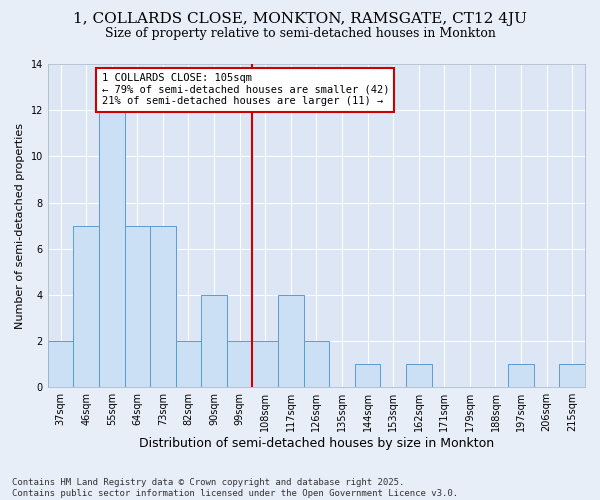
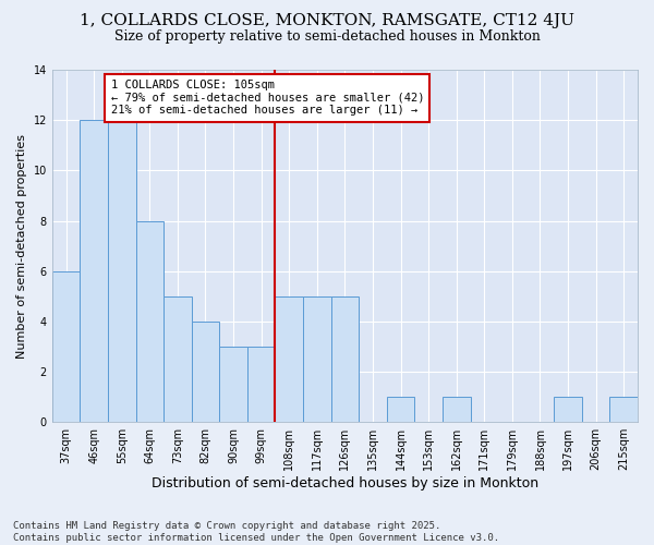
37sqm: 2 -> 6
46sqm: 7 -> 12
64sqm: 7 -> 8
73sqm: 7 -> 5
82sqm: 2 -> 4
90sqm: 4 -> 3
99sqm: 2 -> 3
108sqm: 2 -> 5
117sqm: 4 -> 5
126sqm: 2 -> 5
